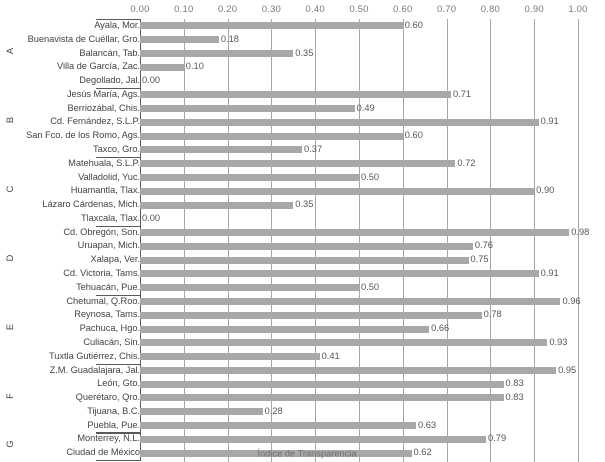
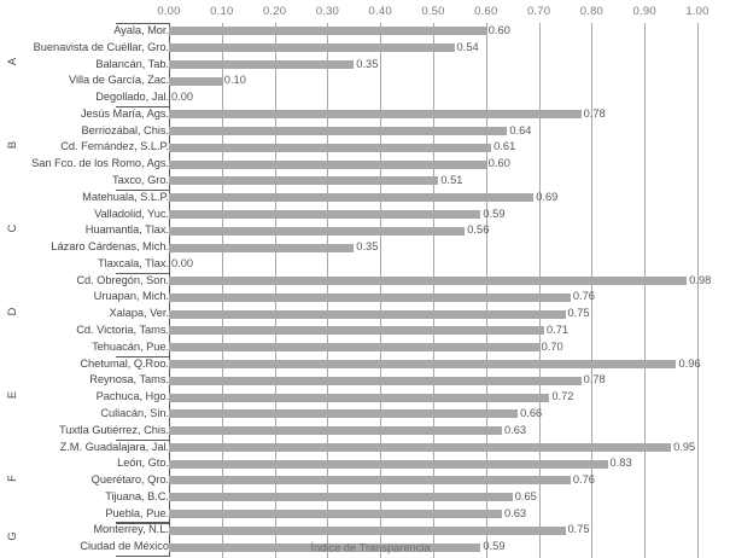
Buenavista de Cuéllar, Gro.: 0.18 -> 0.54
Jesús María, Ags.: 0.71 -> 0.78
Berriozábal, Chis.: 0.49 -> 0.64
Cd. Fernández, S.L.P.: 0.91 -> 0.61
Taxco, Gro.: 0.37 -> 0.51
Matehuala, S.L.P.: 0.72 -> 0.69
Valladolid, Yuc.: 0.50 -> 0.59
Huamantla, Tlax.: 0.90 -> 0.56
Cd. Victoria, Tams.: 0.91 -> 0.71
Tehuacán, Pue.: 0.50 -> 0.70
Pachuca, Hgo.: 0.66 -> 0.72
Culiacán, Sin.: 0.93 -> 0.66
Tuxtla Gutiérrez, Chis.: 0.41 -> 0.63
Querétaro, Qro.: 0.83 -> 0.76
Tijuana, B.C.: 0.28 -> 0.65
Monterrey, N.L.: 0.79 -> 0.75
Ciudad de México: 0.62 -> 0.59
